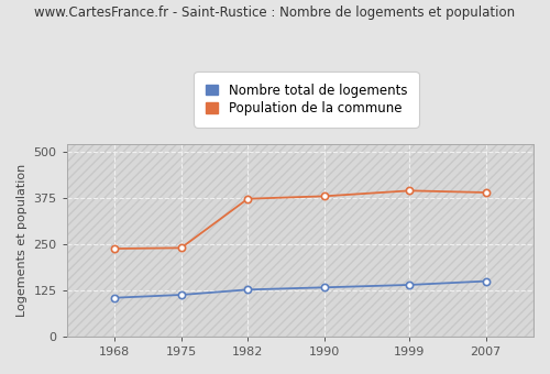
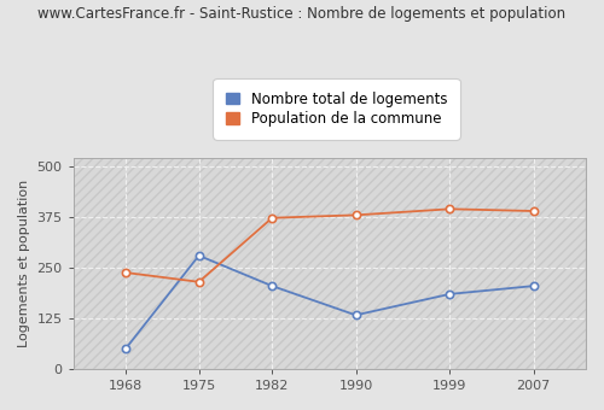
Nombre total de logements/1968: 105 -> 50
Nombre total de logements/1975: 113 -> 280
Population de la commune/1975: 240 -> 215
Nombre total de logements/1982: 127 -> 205
Nombre total de logements/1999: 140 -> 185
Nombre total de logements/2007: 150 -> 205
